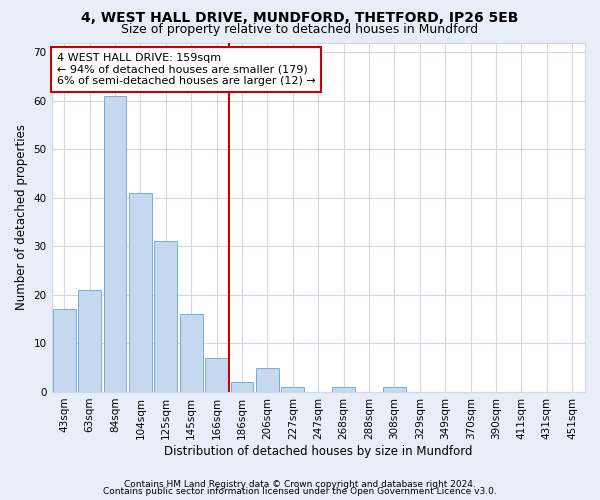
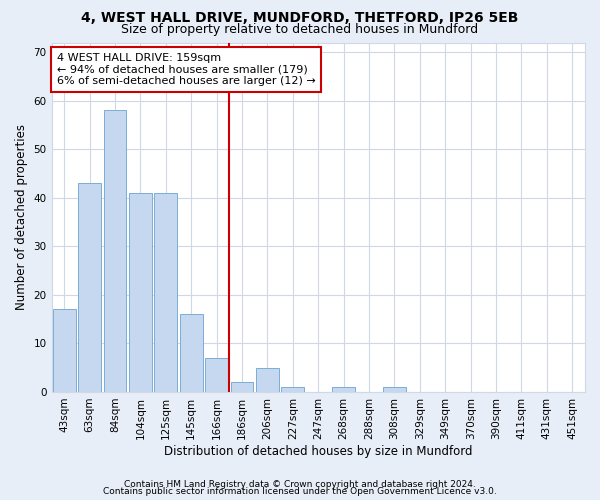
63sqm: 21 -> 43
84sqm: 61 -> 58
125sqm: 31 -> 41
